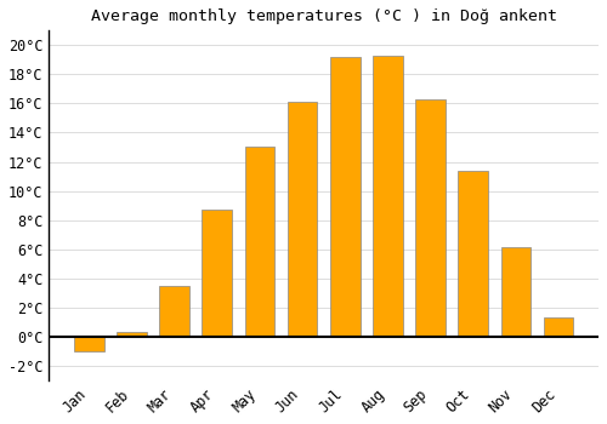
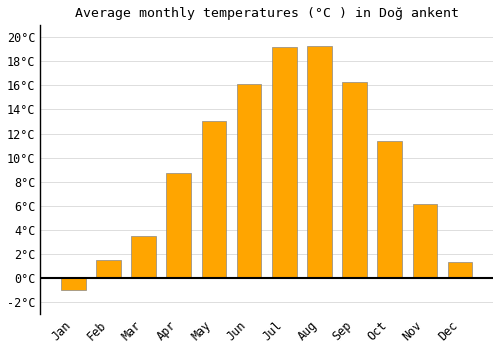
Feb: 0.3°C -> 1.5°C
